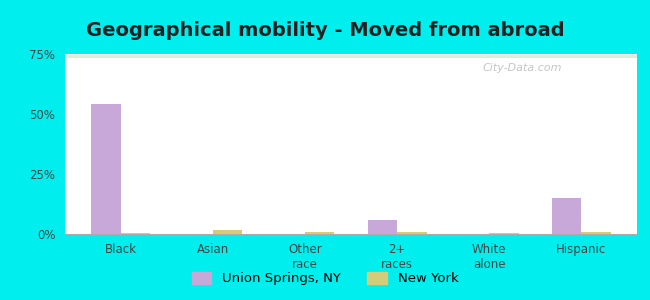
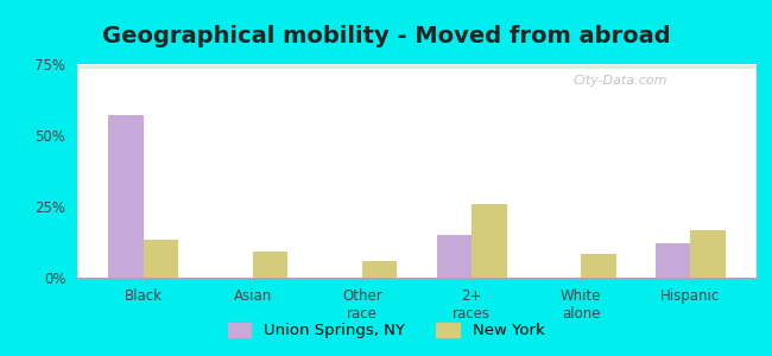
Union Springs, NY/Black: 54% -> 57%
New York/Black: 0.5% -> 13.5%
New York/Asian: 1.5% -> 9.0%
New York/Other race: 1.0% -> 6.0%
Union Springs, NY/2+ races: 6% -> 15%
New York/2+ races: 1.0% -> 26.0%
New York/White alone: 0.3% -> 8.5%
Union Springs, NY/Hispanic: 15% -> 12%
New York/Hispanic: 1.0% -> 16.5%
